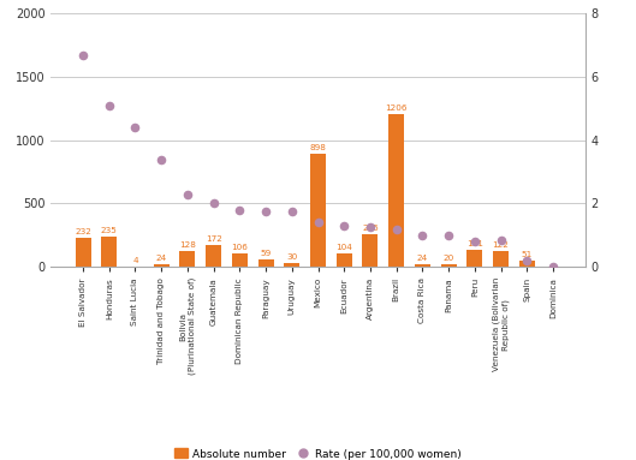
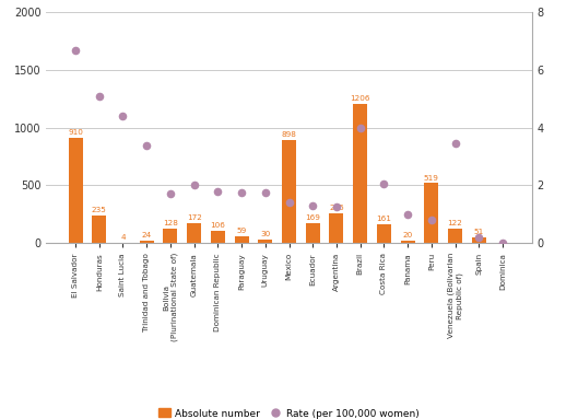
Absolute number/El Salvador: 232 -> 910
Rate (per 100,000 women)/Bolivia (Plurinational State of): 2.30 -> 1.70
Absolute number/Ecuador: 104 -> 169
Rate (per 100,000 women)/Brazil: 1.20 -> 4.00
Absolute number/Costa Rica: 24 -> 161
Rate (per 100,000 women)/Costa Rica: 1.00 -> 2.05
Absolute number/Peru: 131 -> 519
Rate (per 100,000 women)/Venezuela (Bolivarian Republic of): 0.85 -> 3.45
